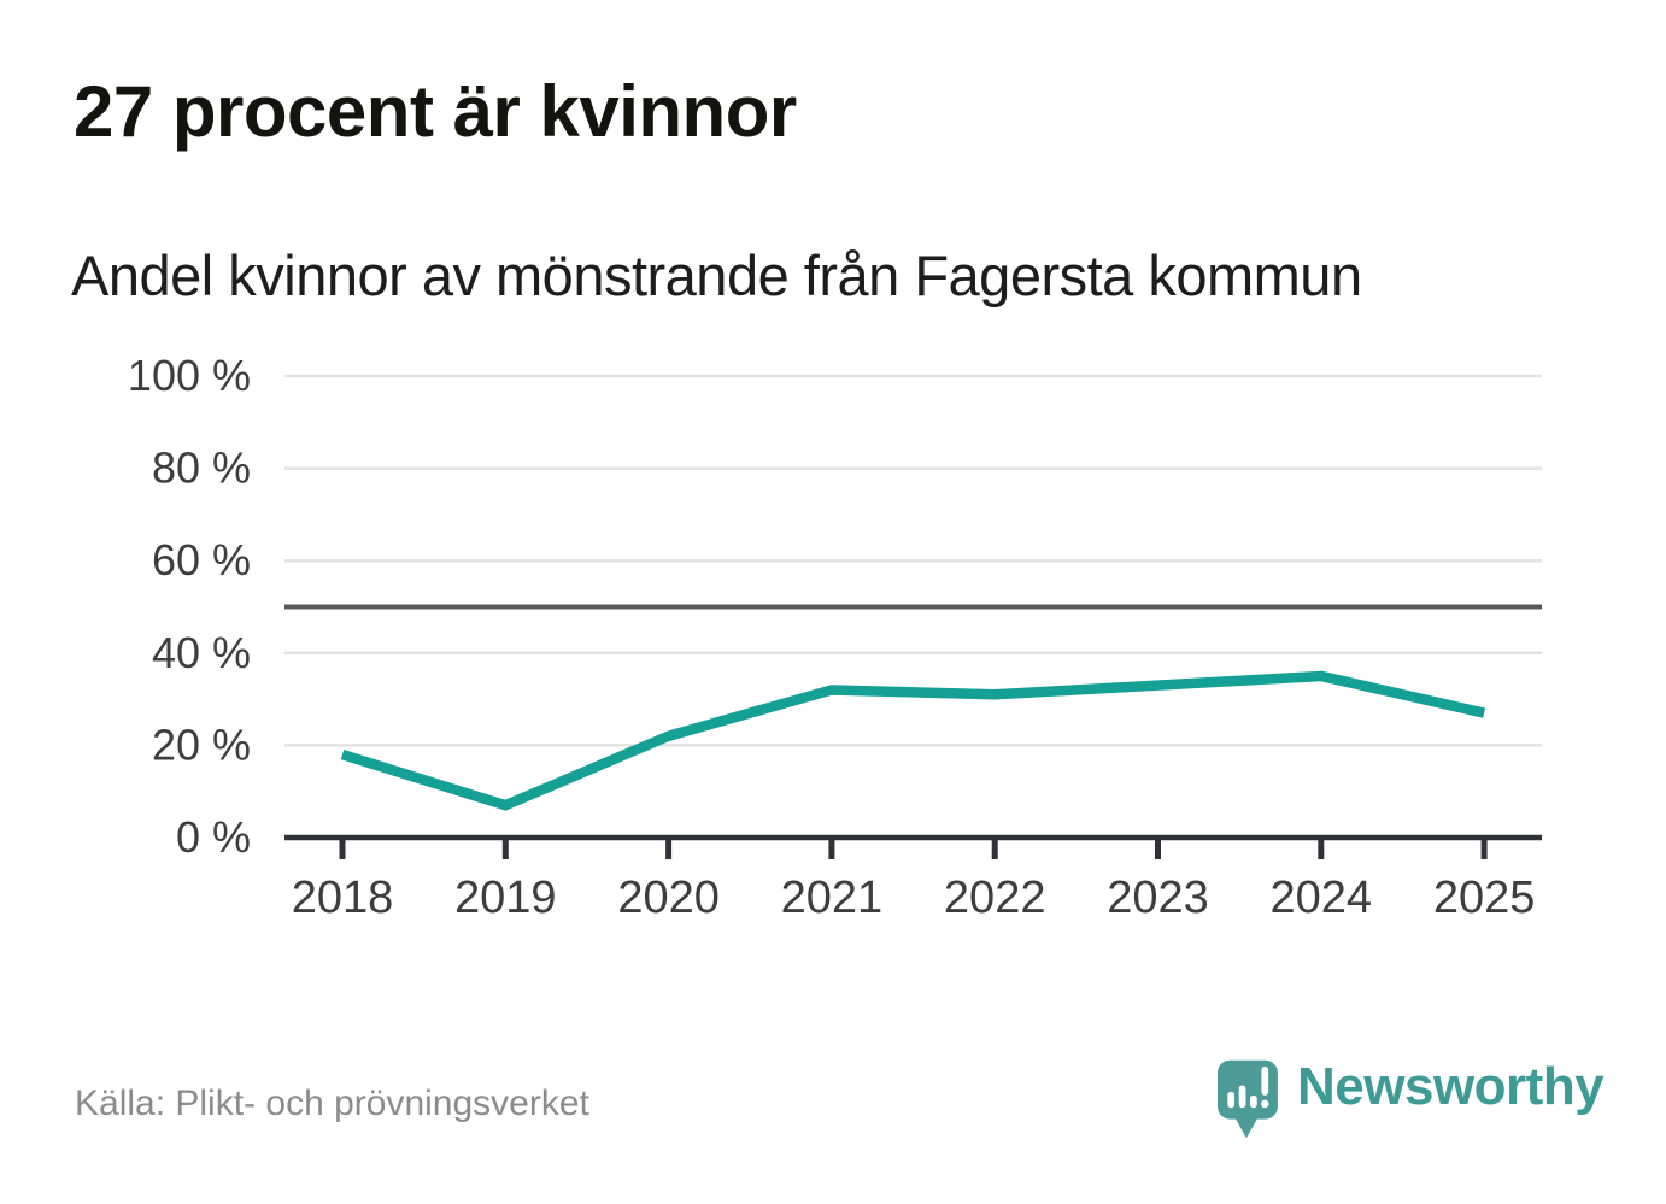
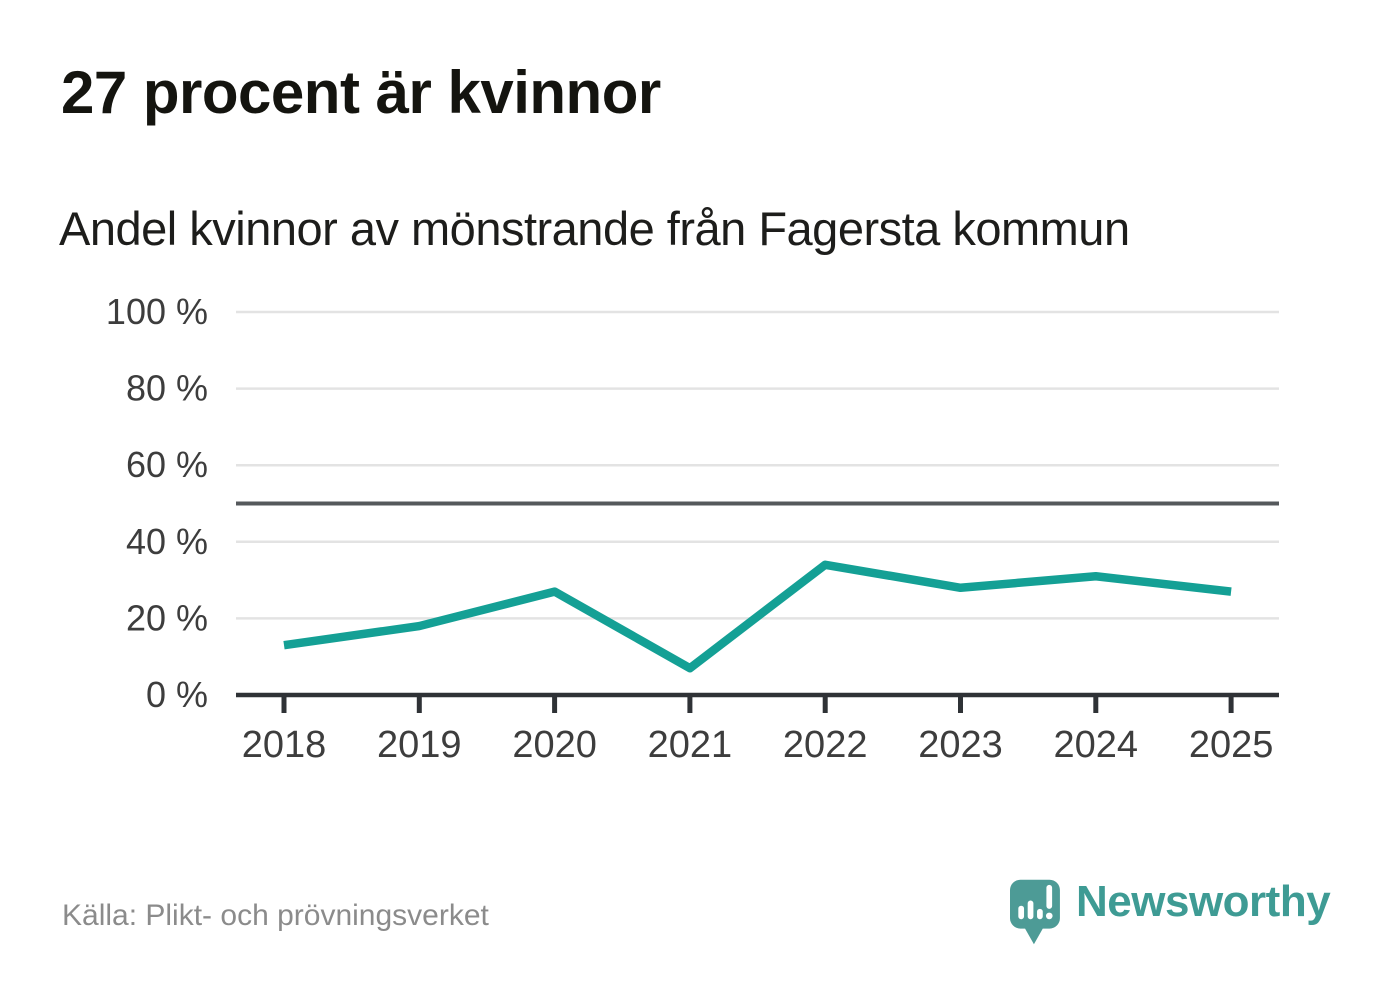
2018: 18% -> 13%
2019: 7% -> 18%
2020: 22% -> 27%
2021: 32% -> 7%
2022: 31% -> 34%
2023: 33% -> 28%
2024: 35% -> 31%
